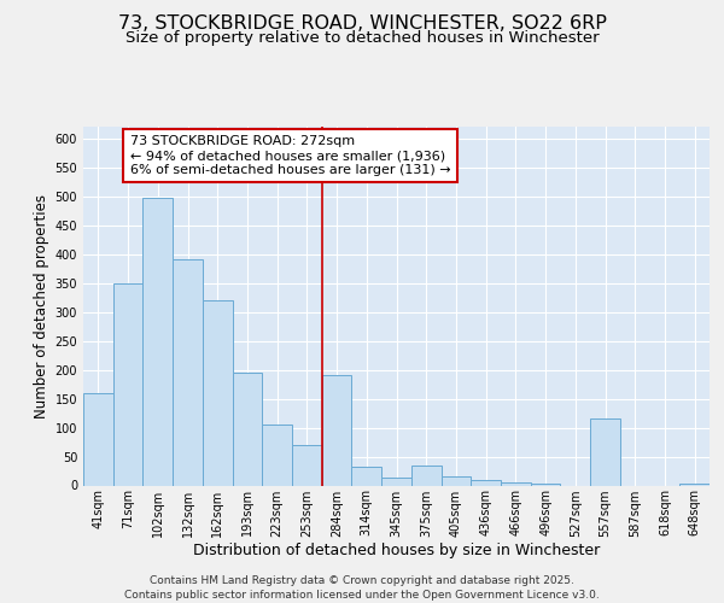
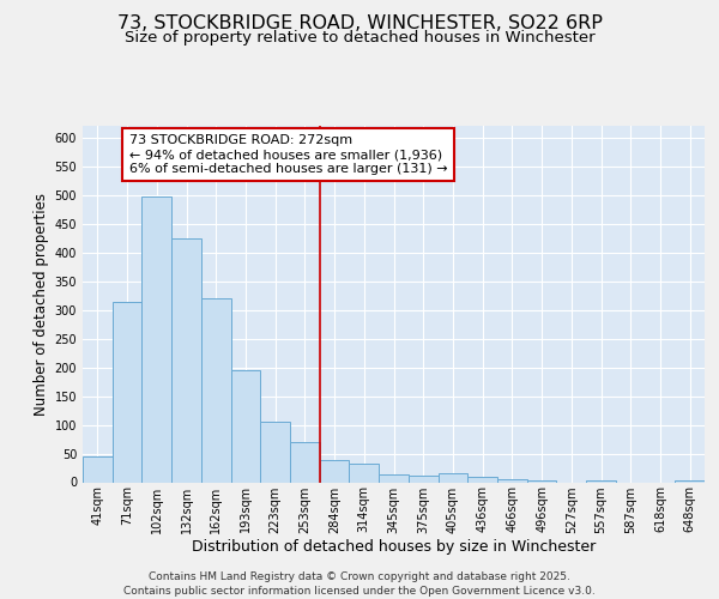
41sqm: 160 -> 45
71sqm: 350 -> 314
132sqm: 390 -> 424
284sqm: 190 -> 38
375sqm: 35 -> 12
557sqm: 115 -> 4
